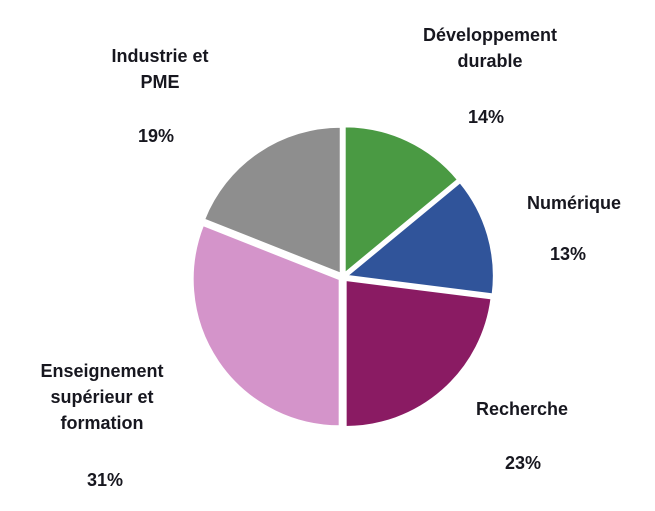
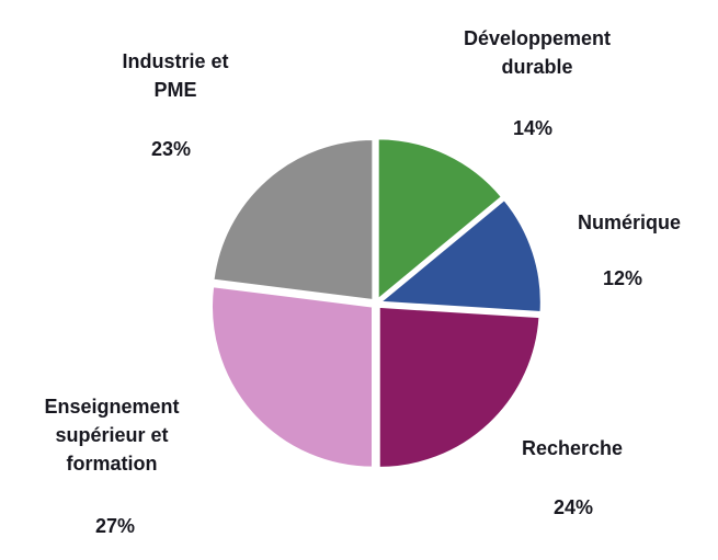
Numérique: 13% -> 12%
Recherche: 23% -> 24%
Enseignement supérieur et formation: 31% -> 27%
Industrie et PME: 19% -> 23%
